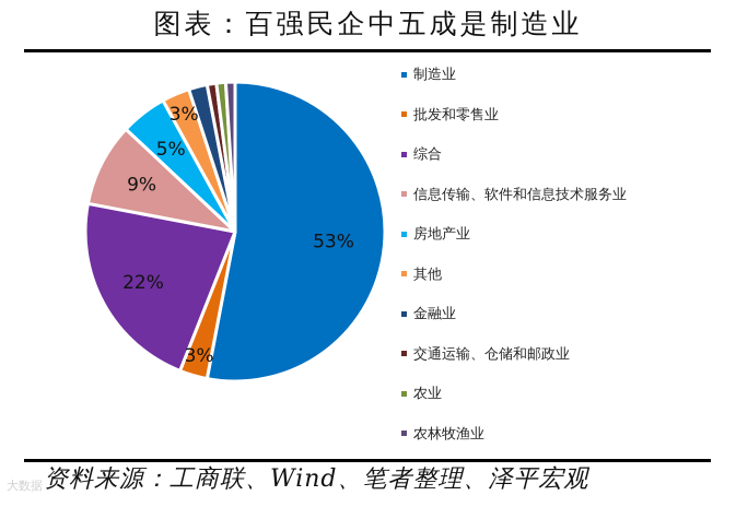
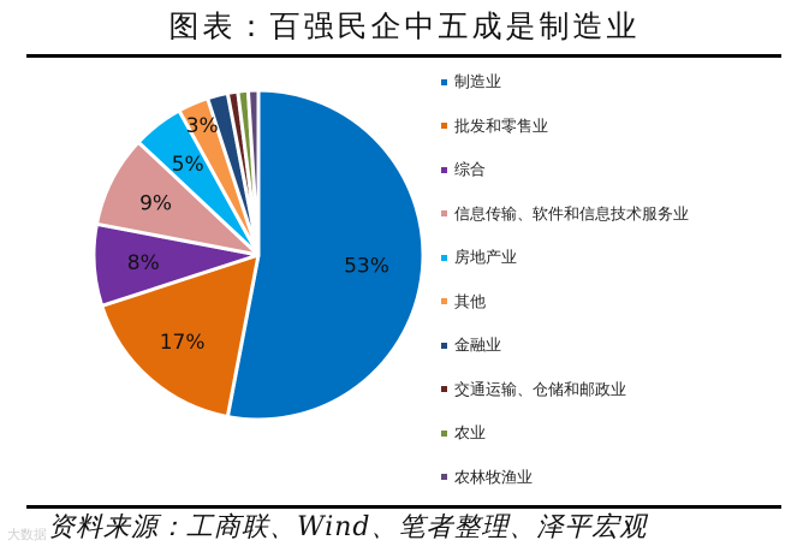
批发和零售业: 3% -> 17%
综合: 22% -> 8%
